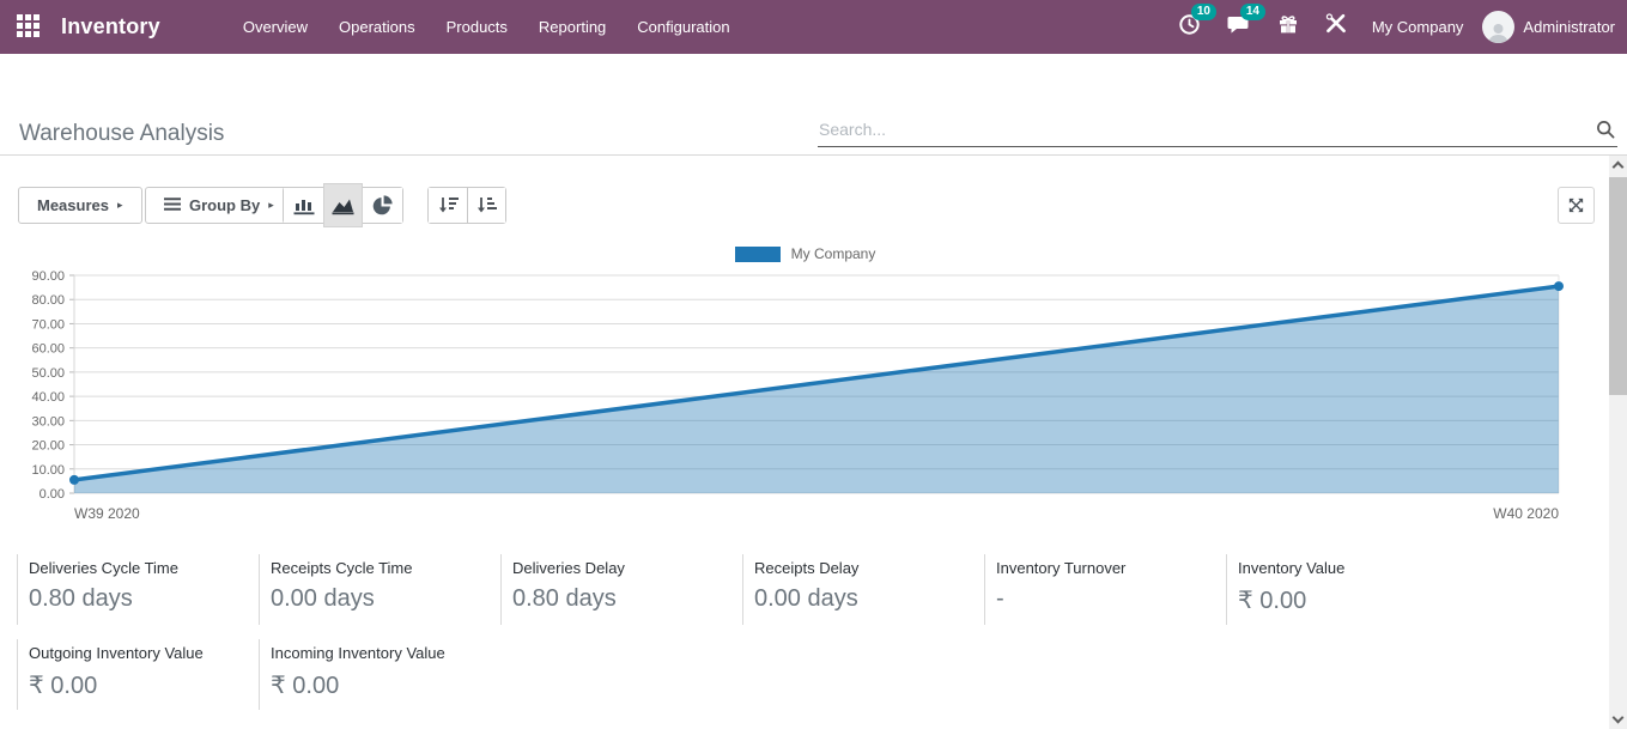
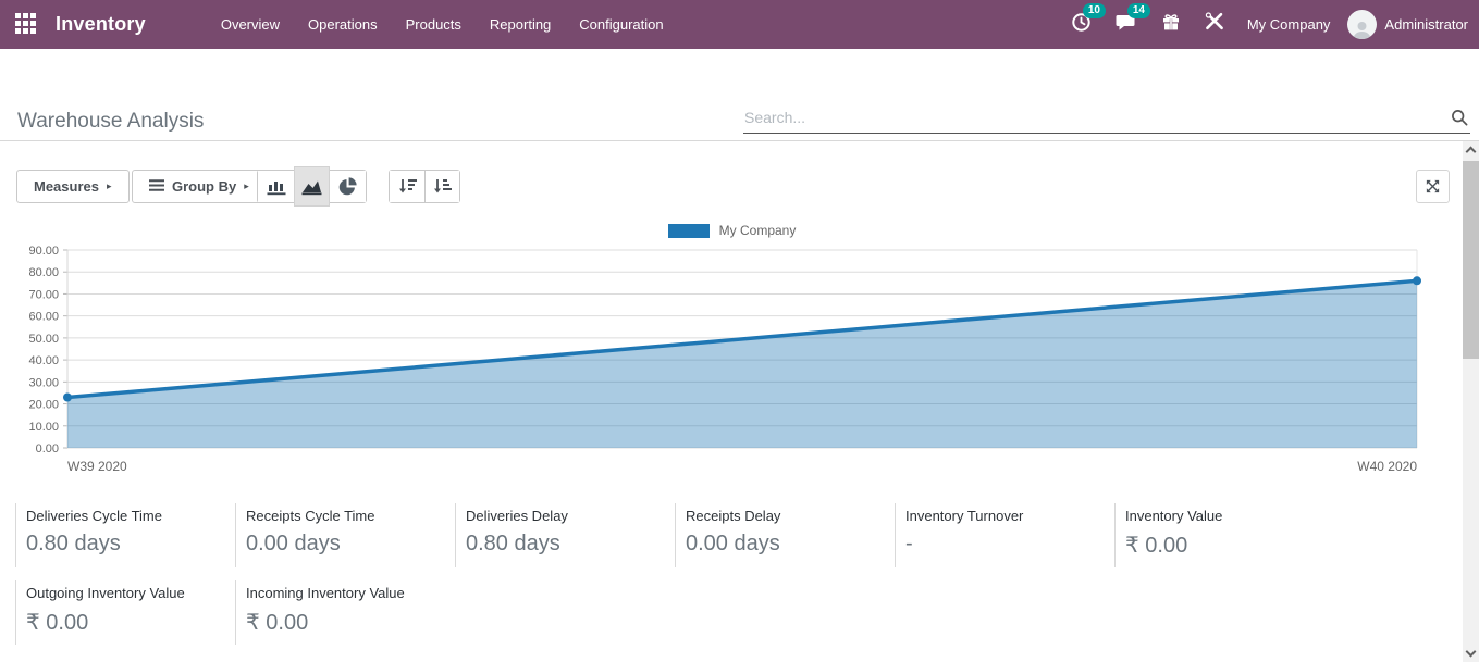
W39 2020: 6 -> 23
W40 2020: 86 -> 76
